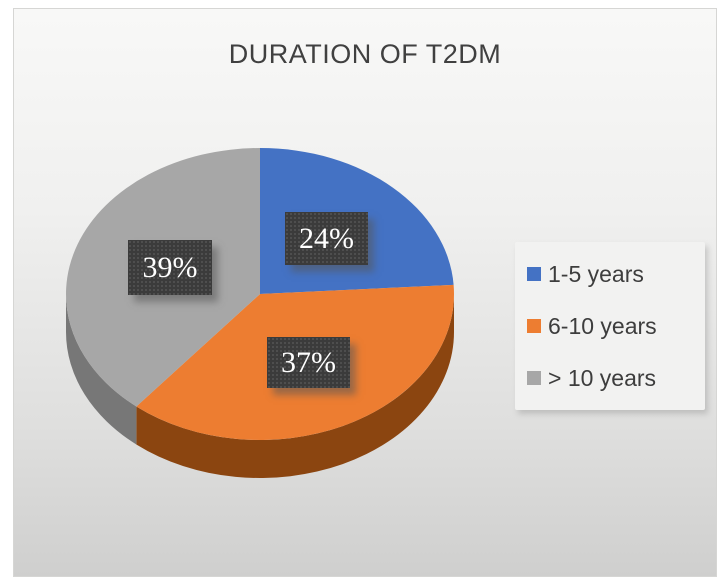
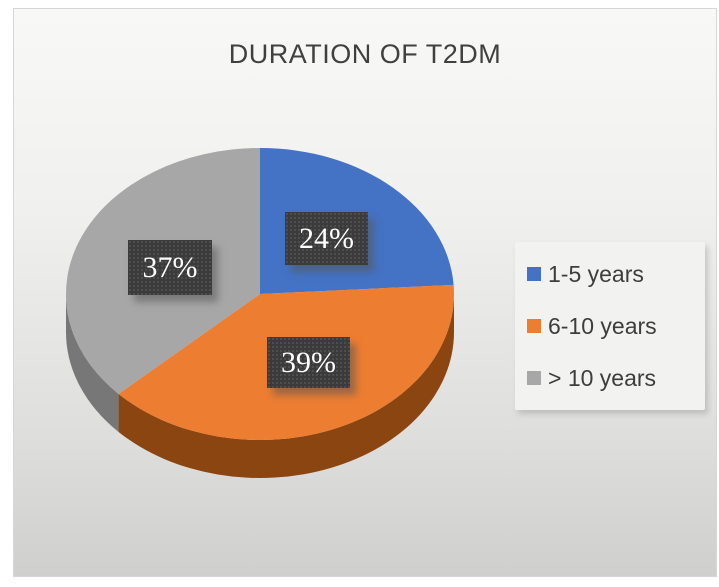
6-10 years: 37% -> 39%
> 10 years: 39% -> 37%
